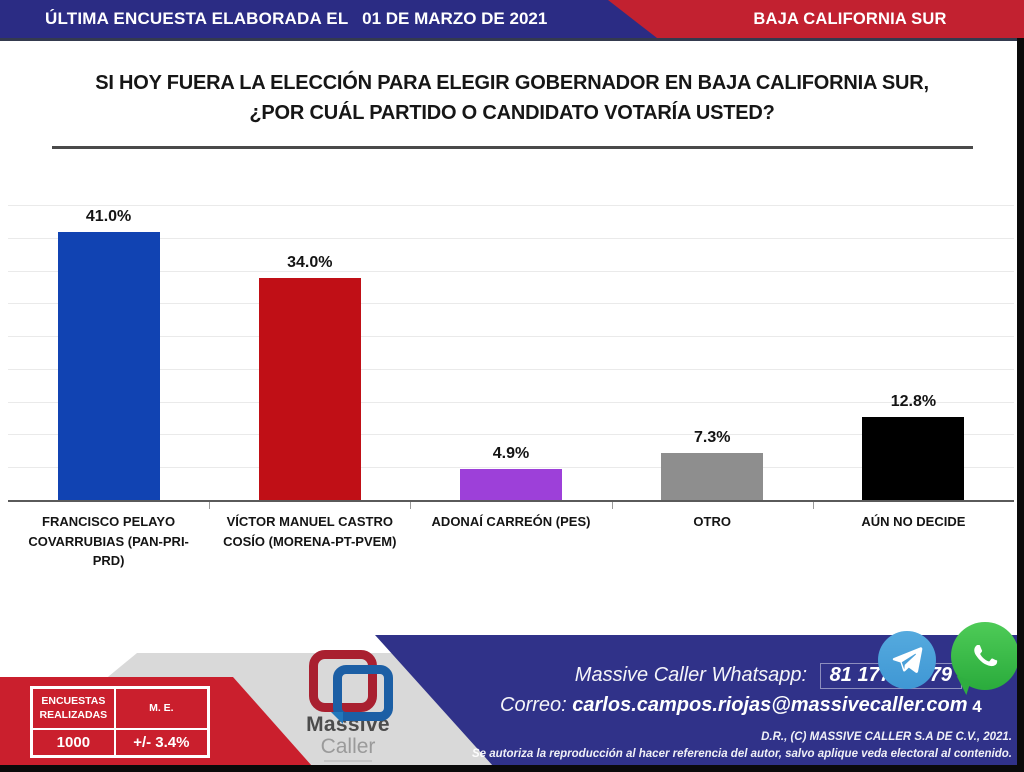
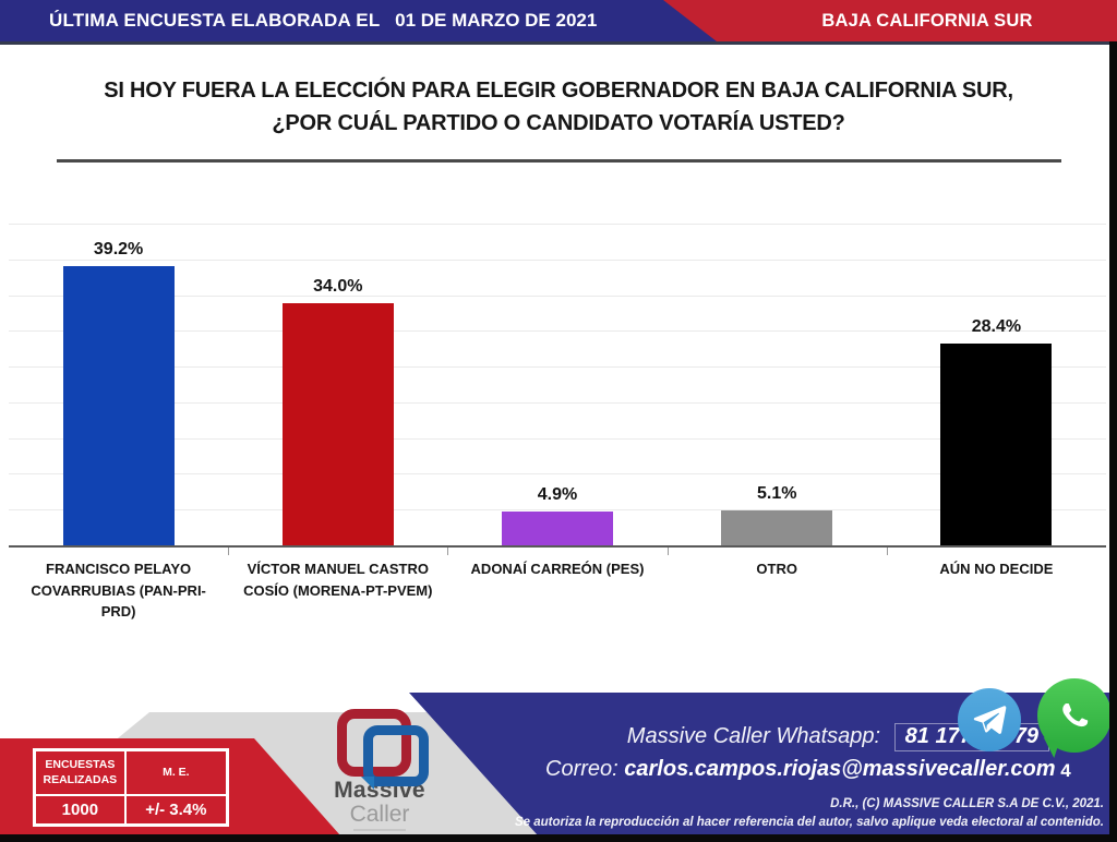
FRANCISCO PELAYO COVARRUBIAS (PAN-PRI-PRD): 41.0% -> 39.2%
OTRO: 7.3% -> 5.1%
AÚN NO DECIDE: 12.8% -> 28.4%
